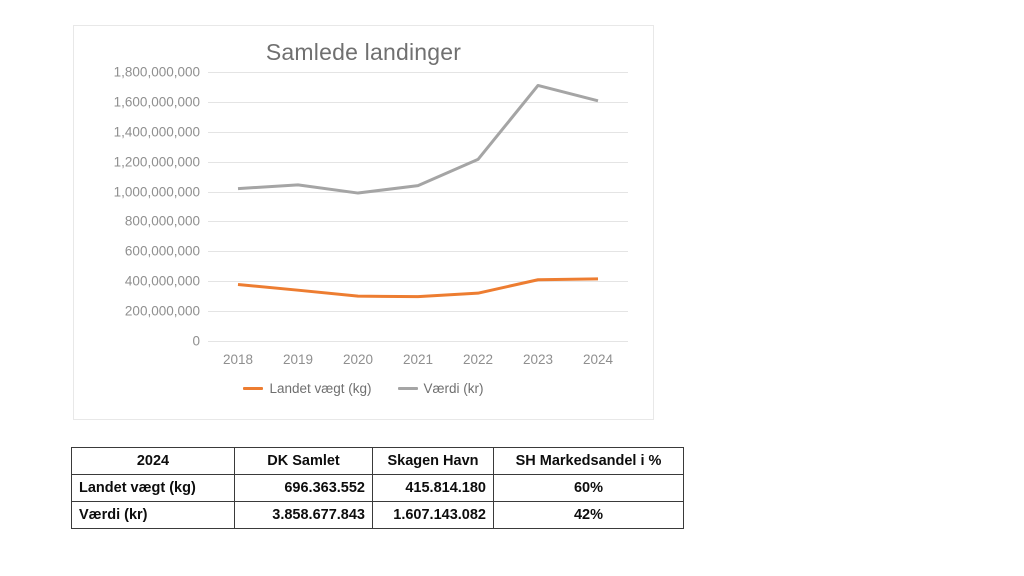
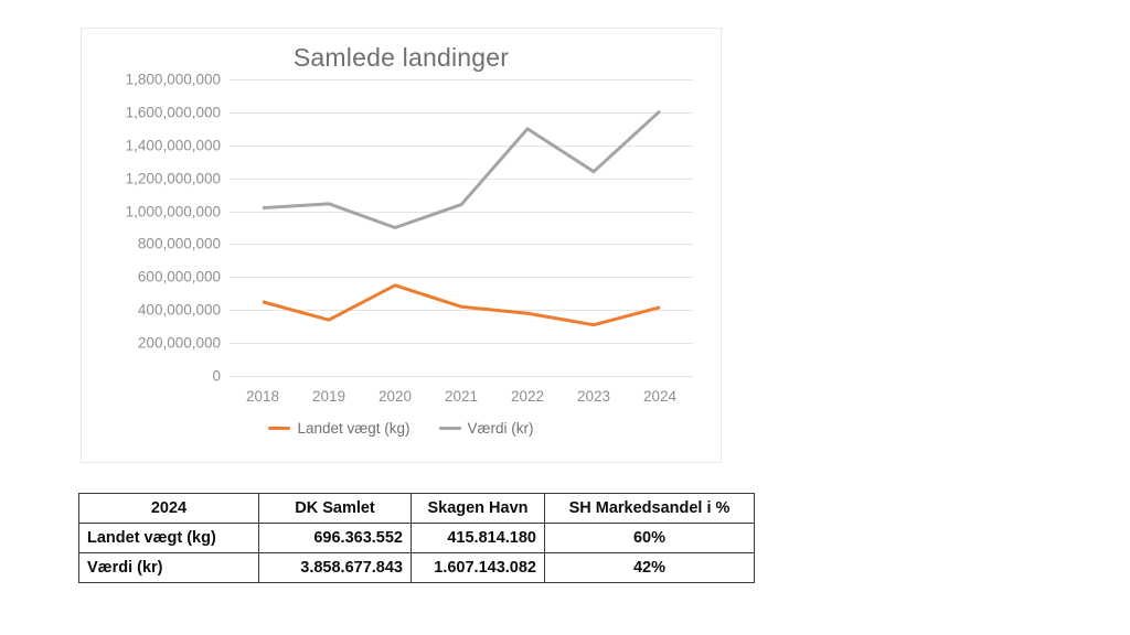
Landet vægt (kg)/2018: 380000000 -> 450000000
Landet vægt (kg)/2020: 300000000 -> 550000000
Værdi (kr)/2020: 990000000 -> 900000000
Landet vægt (kg)/2021: 300000000 -> 420000000
Landet vægt (kg)/2022: 320000000 -> 380000000
Værdi (kr)/2022: 1220000000 -> 1500000000
Landet vægt (kg)/2023: 410000000 -> 310000000
Værdi (kr)/2023: 1710000000 -> 1240000000
